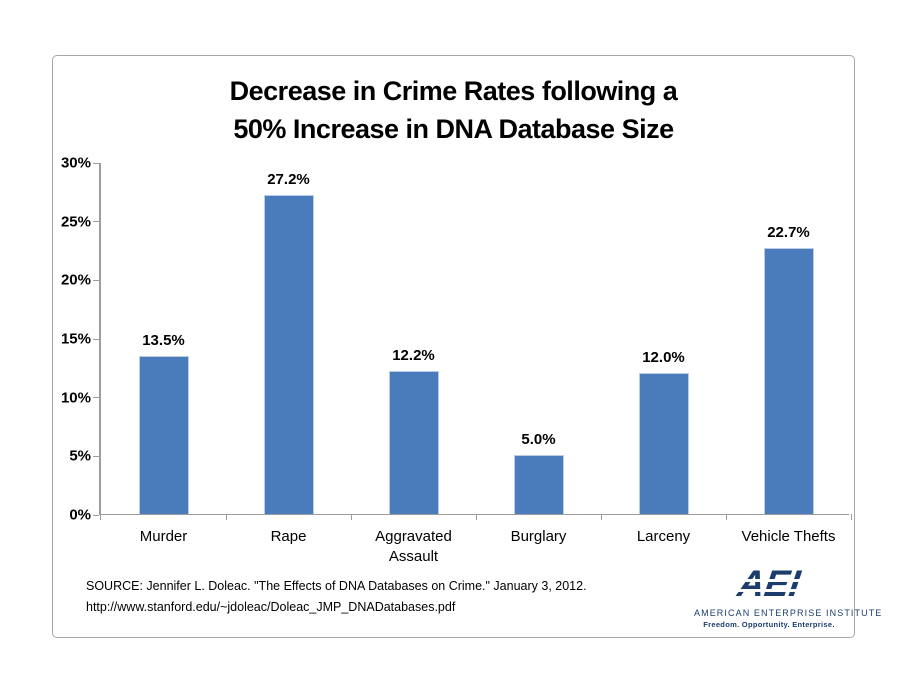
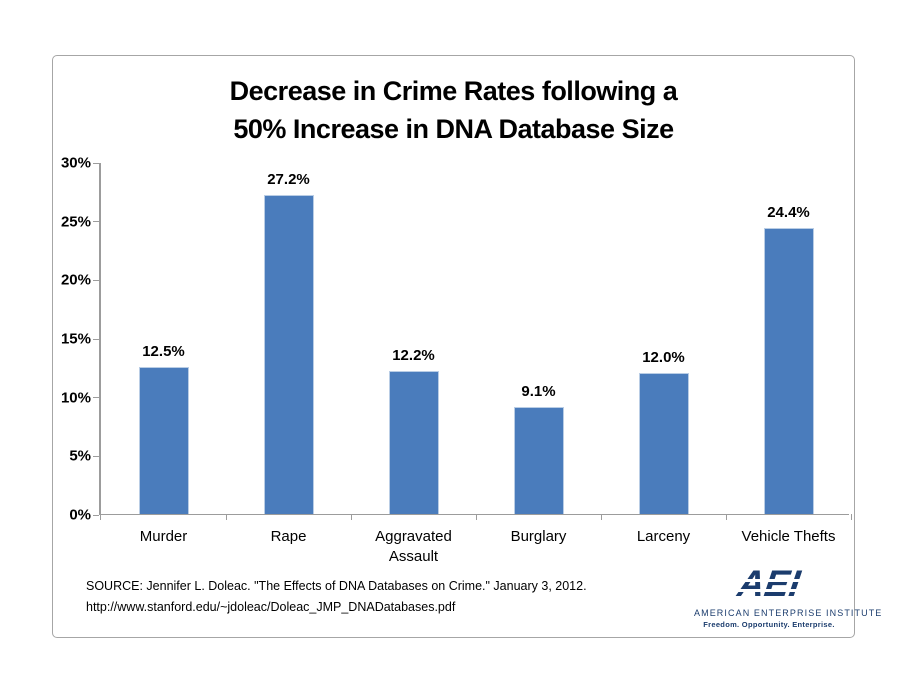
Murder: 13.5% -> 12.5%
Burglary: 5.0% -> 9.1%
Vehicle Thefts: 22.7% -> 24.4%
